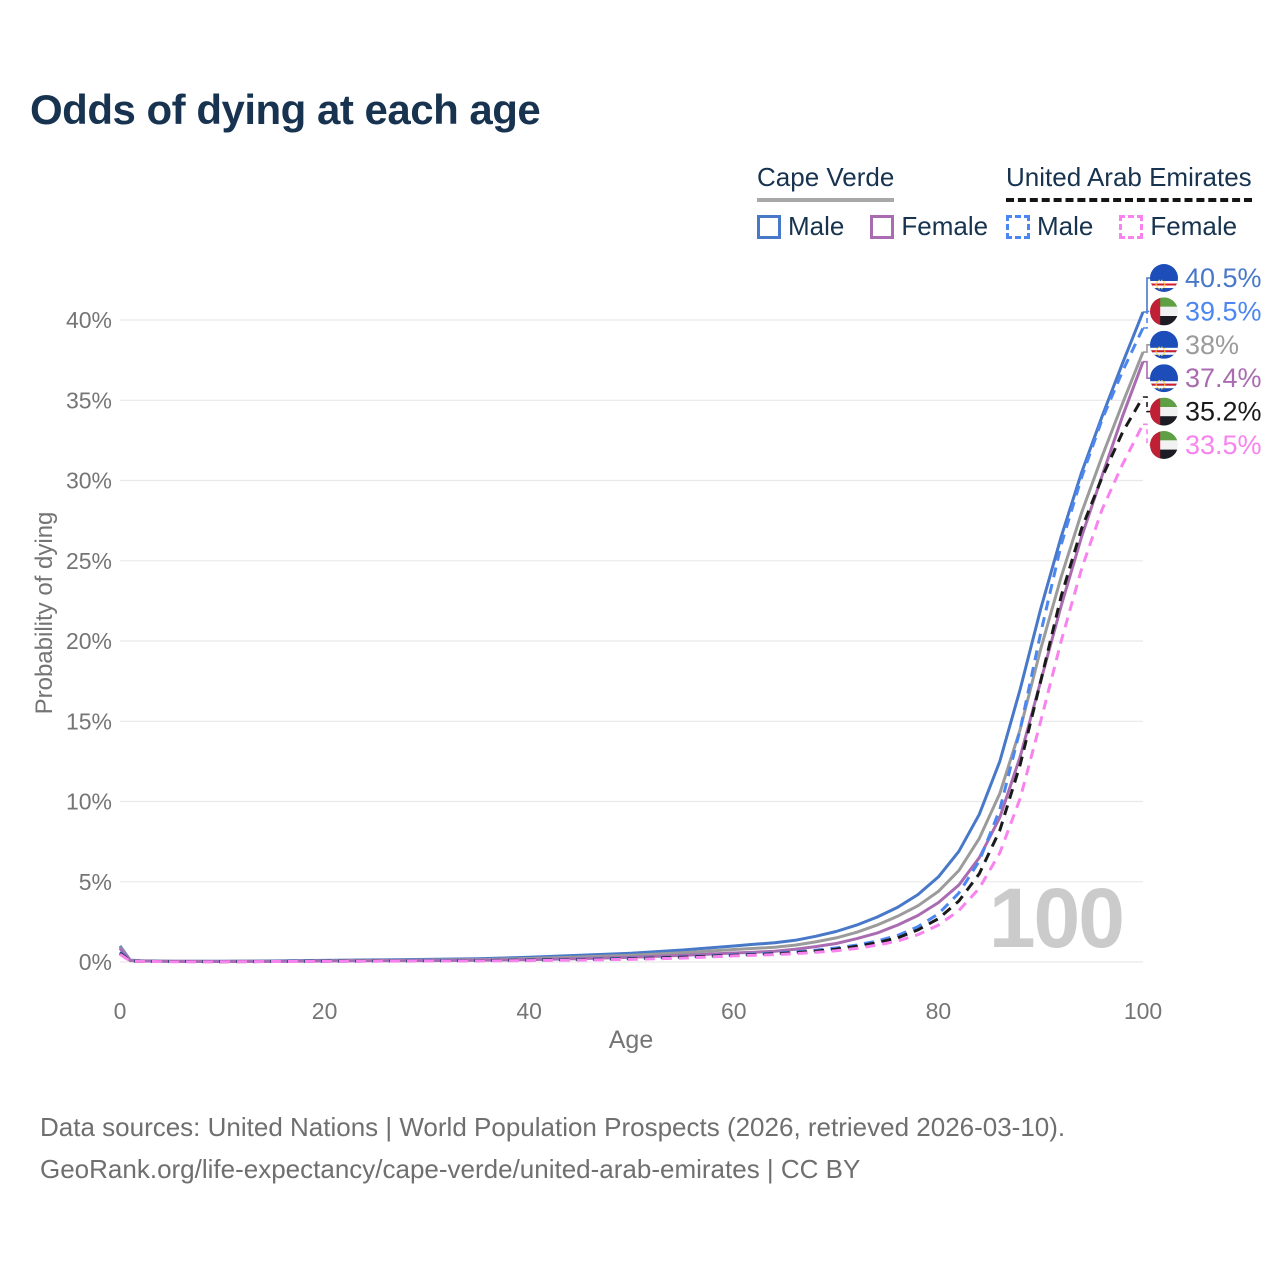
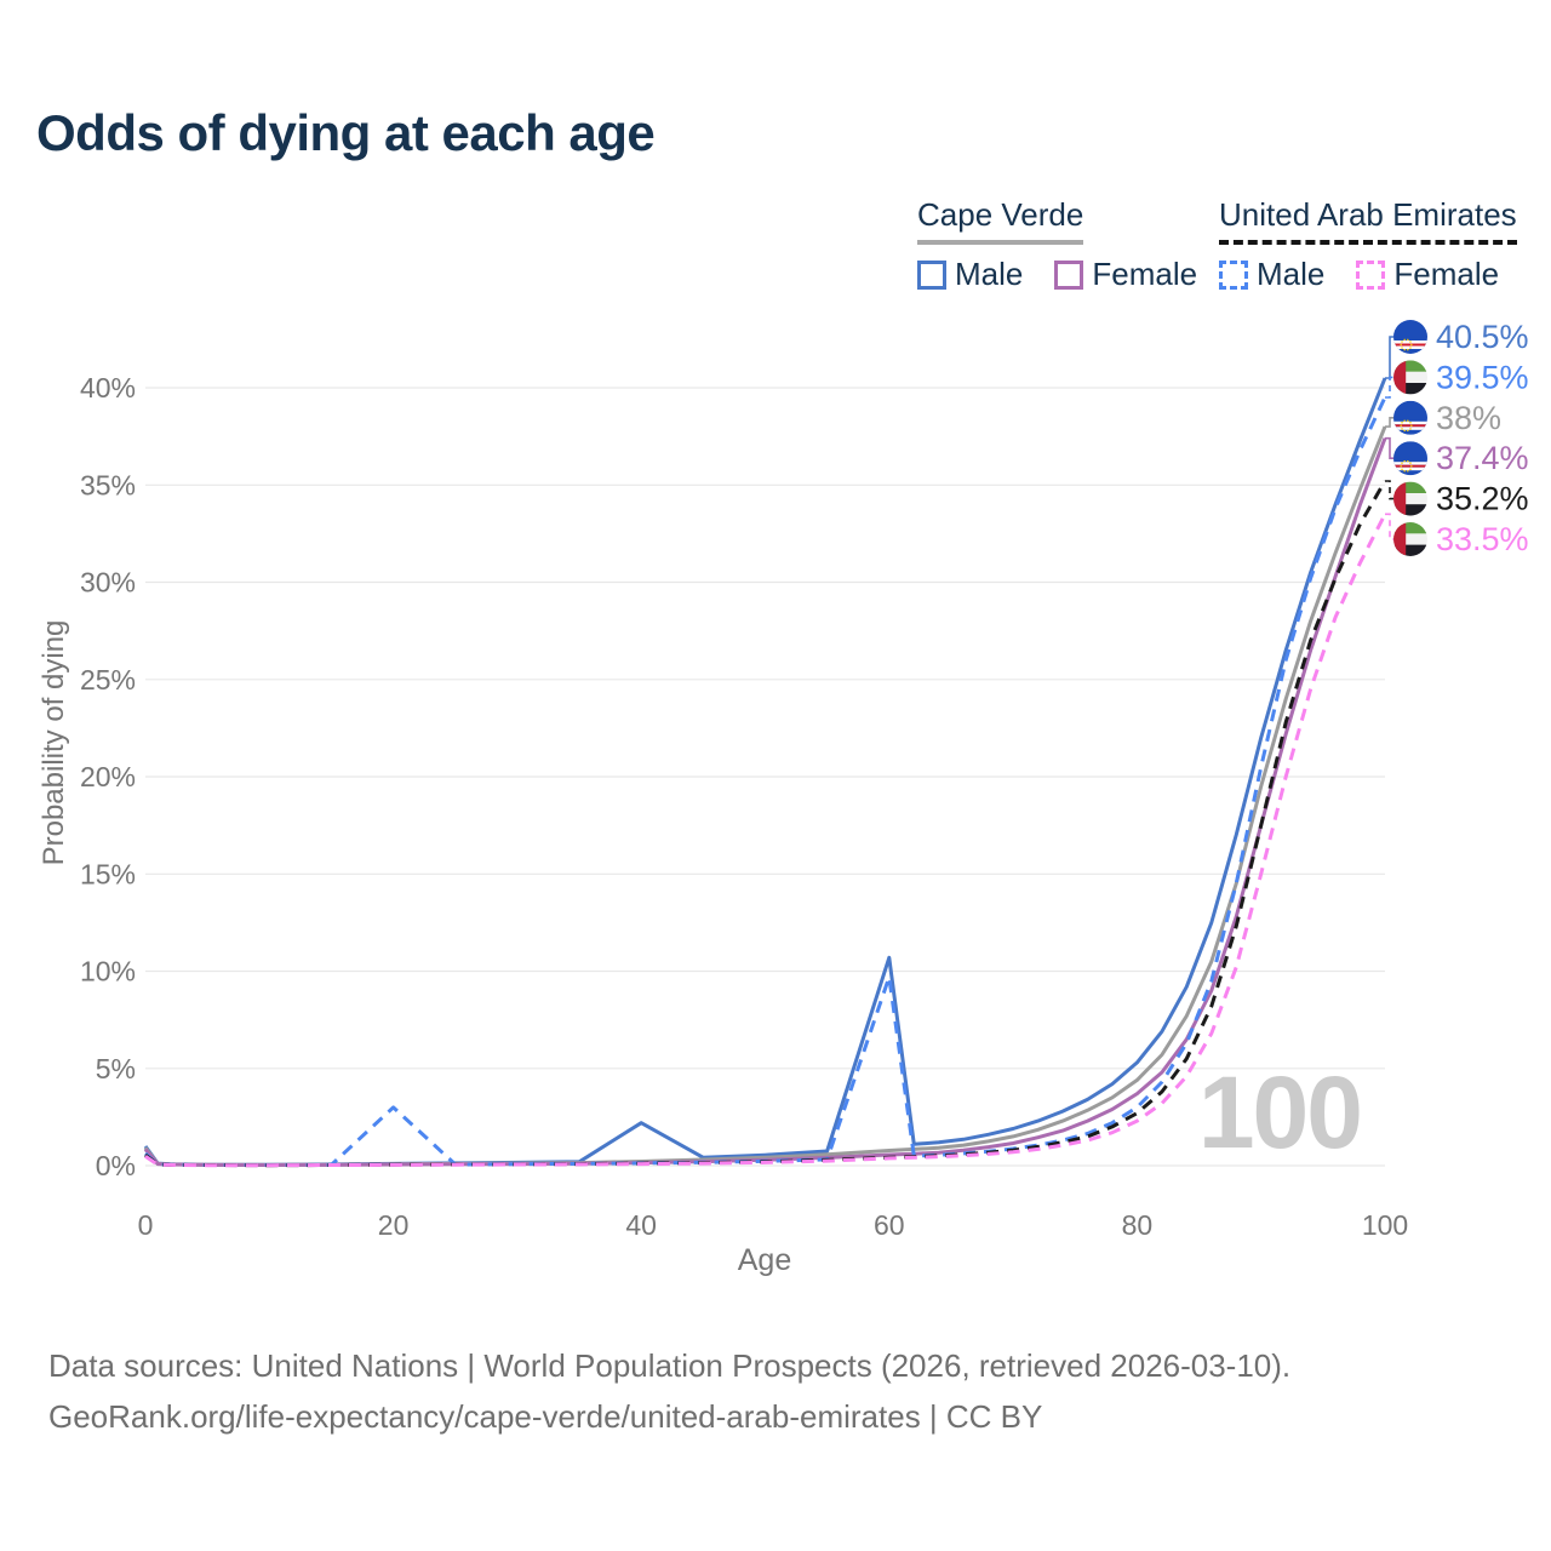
United Arab Emirates Male/20: 0.1% -> 3.0%
Cape Verde Male/40: 0.3% -> 2.2%
Cape Verde Male/60: 1.0% -> 10.7%
United Arab Emirates Male/60: 0.5% -> 9.7%
